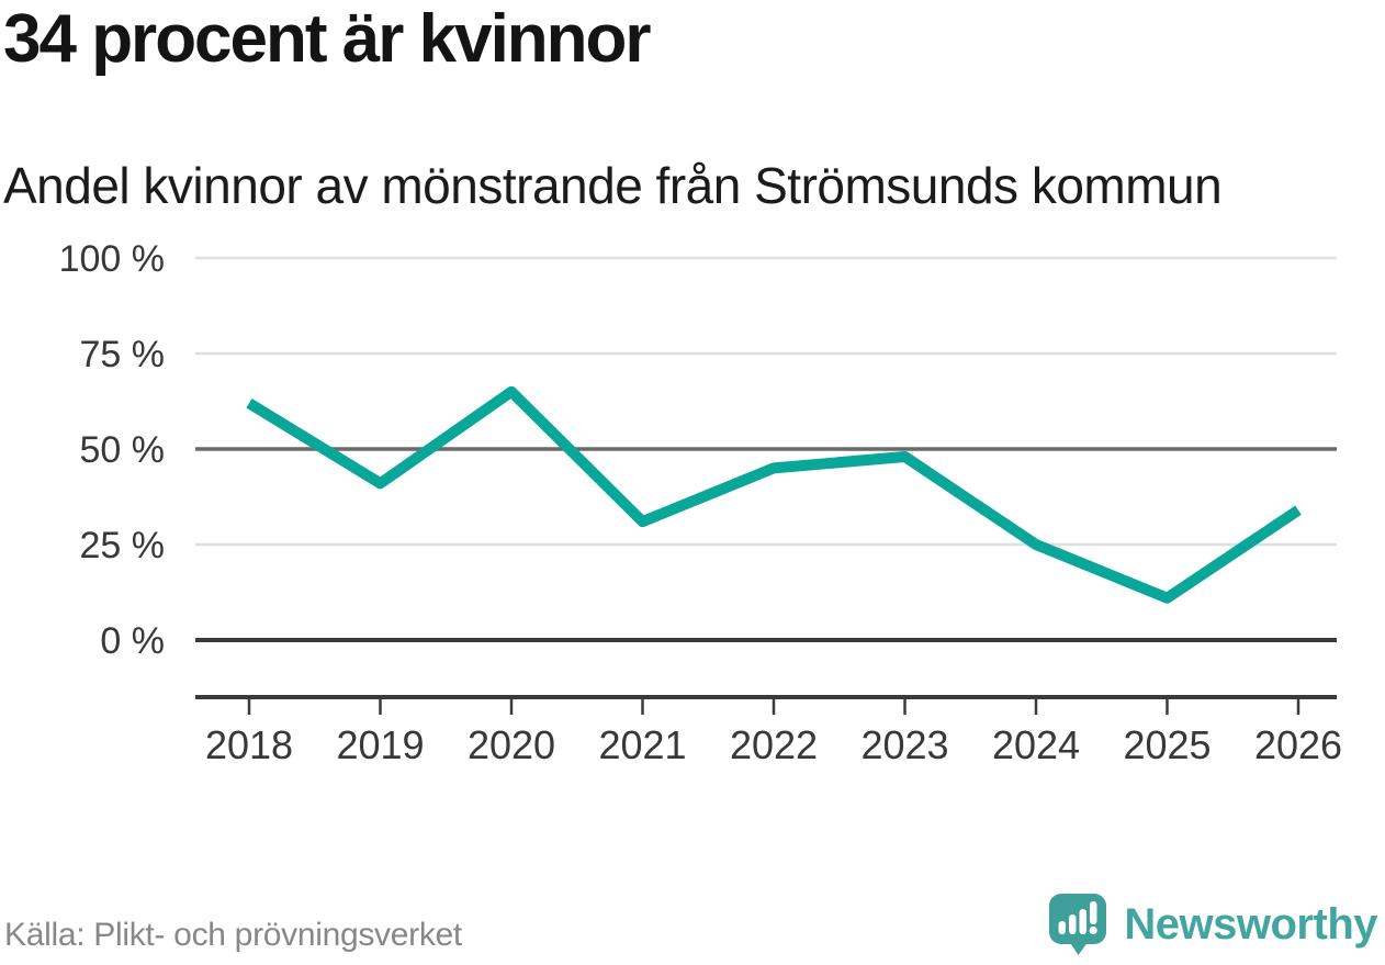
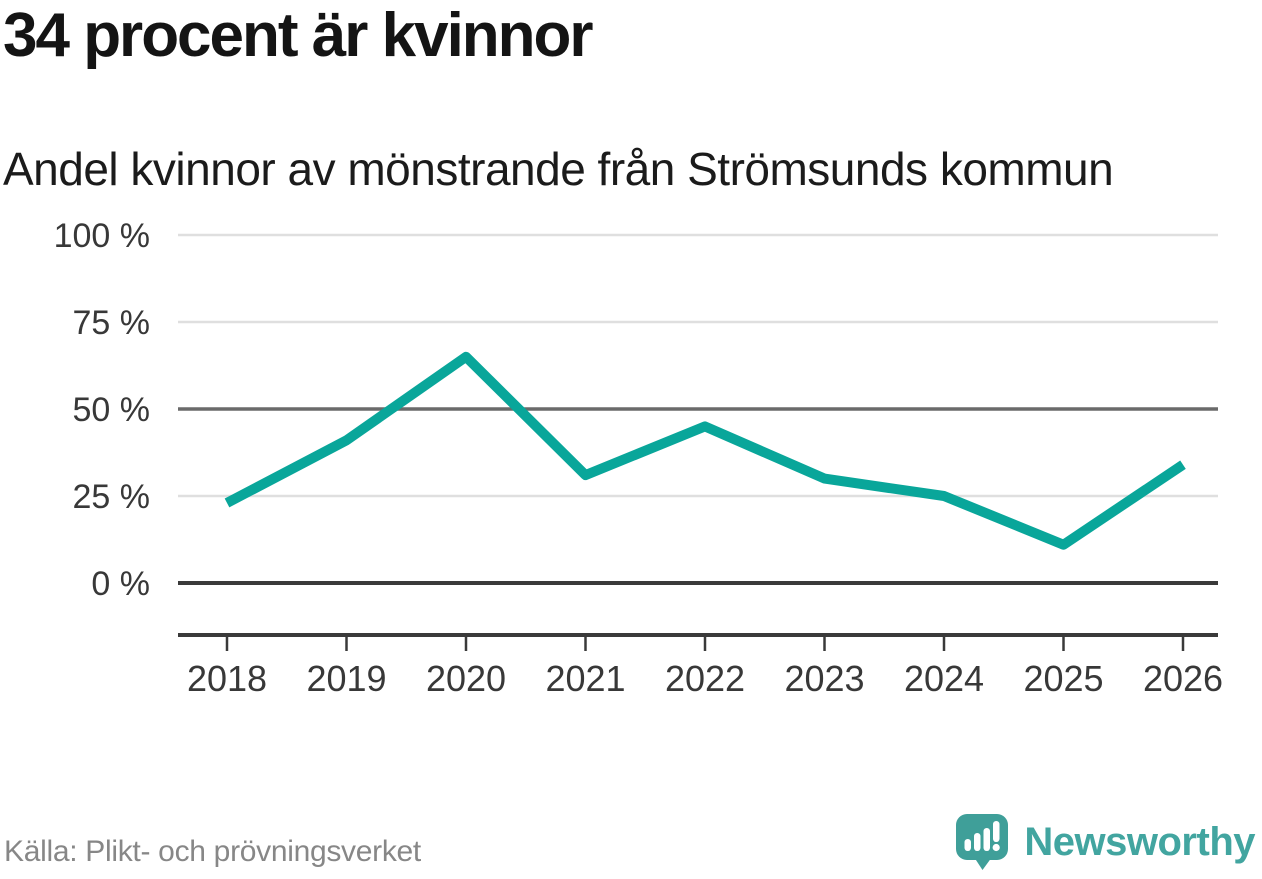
2018: 62% -> 23%
2023: 48% -> 30%
